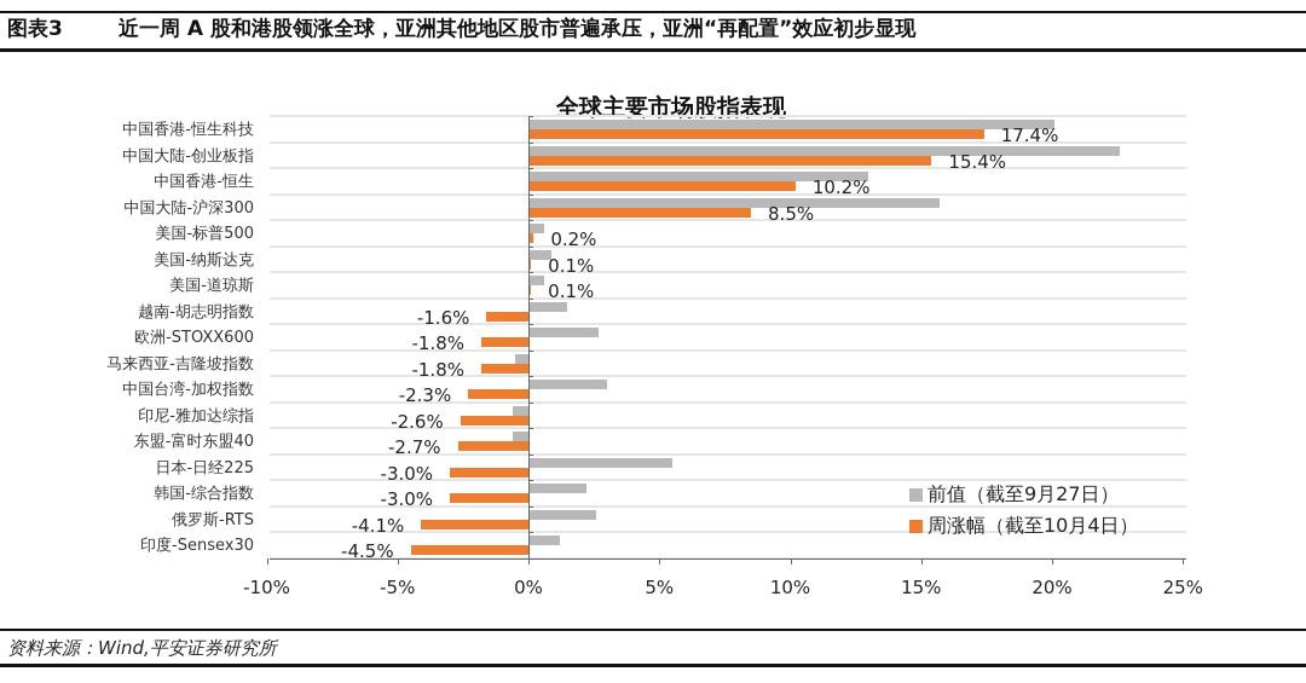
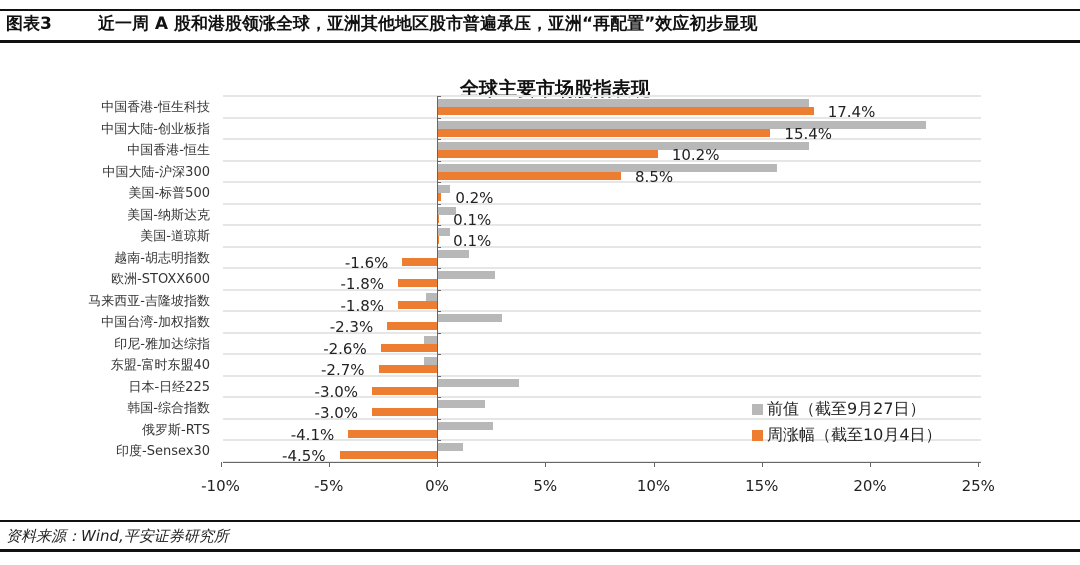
前值（截至9月27日）/中国香港-恒生科技: 20.1% -> 17.2%
前值（截至9月27日）/中国香港-恒生: 13.0% -> 17.2%
前值（截至9月27日）/日本-日经225: 5.5% -> 3.8%
